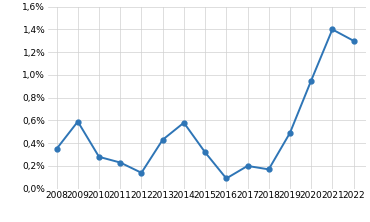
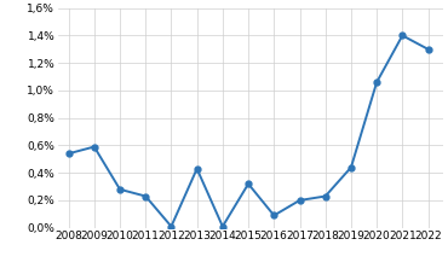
2008: 0,35% -> 0,54%
2012: 0,14% -> 0,01%
2014: 0,58% -> 0,01%
2018: 0,17% -> 0,23%
2019: 0,49% -> 0,44%
2020: 0,95% -> 1,06%
